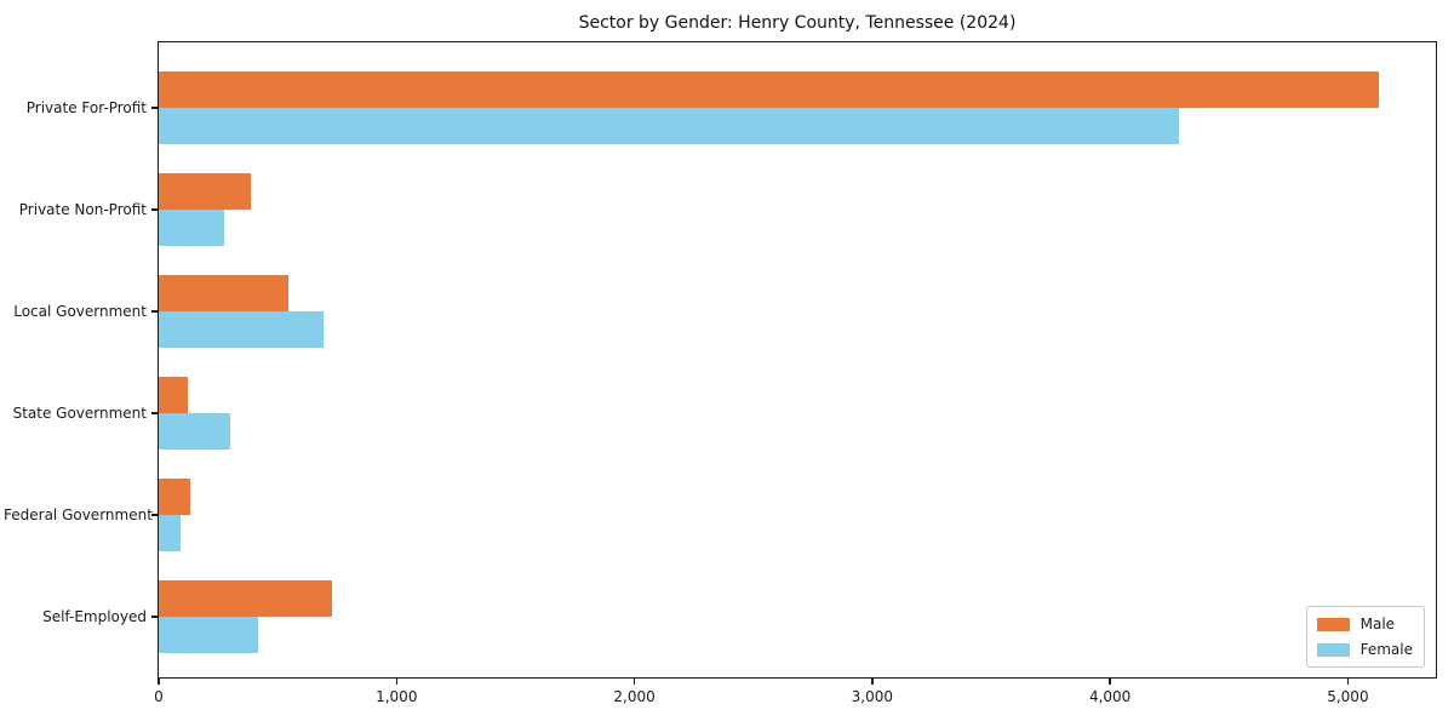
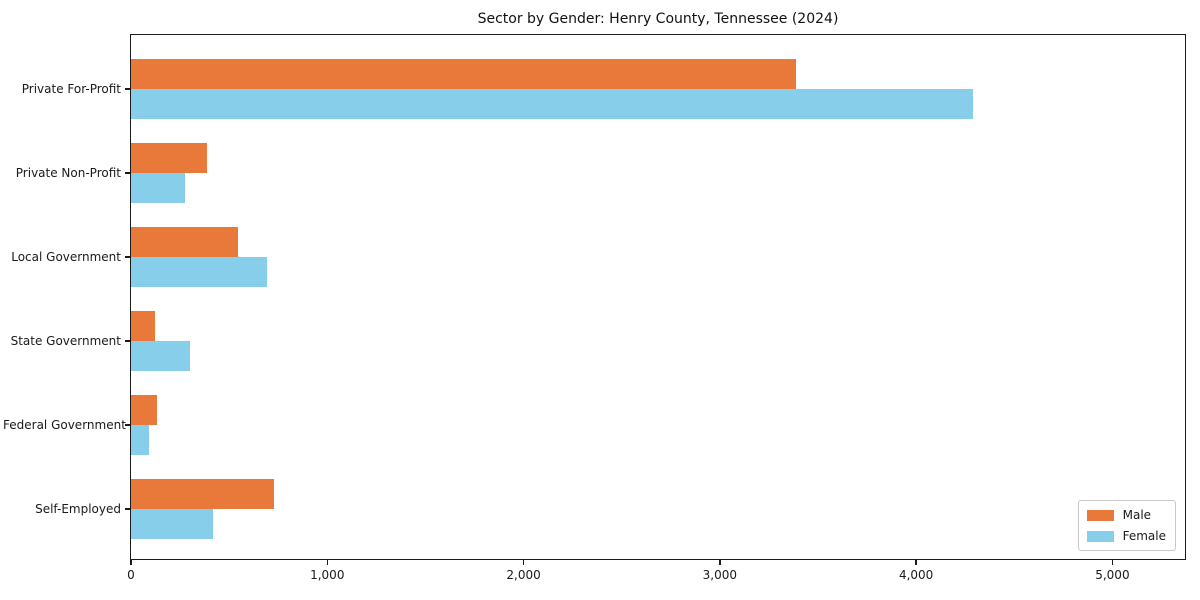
Male/Private For-Profit: 5130 -> 3390
